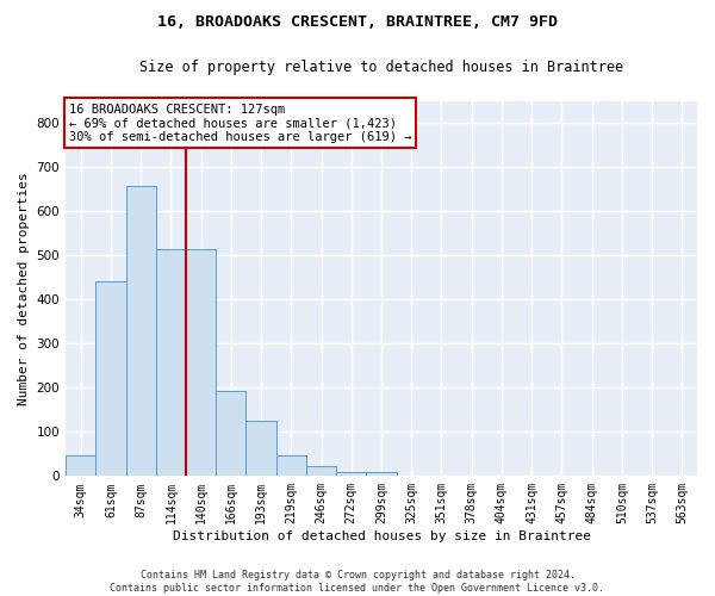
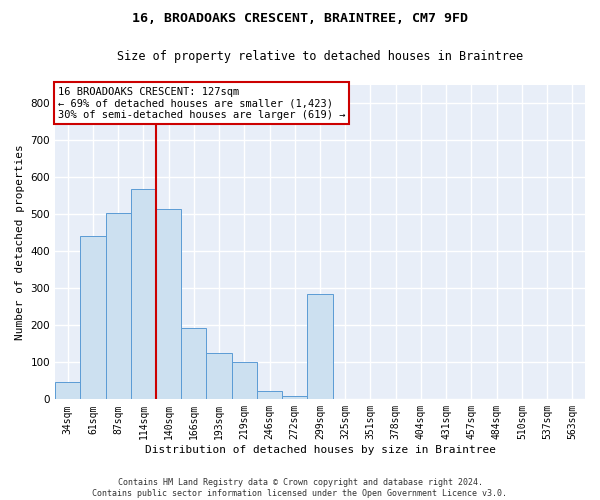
87sqm: 657 -> 505
114sqm: 514 -> 570
219sqm: 47 -> 100
299sqm: 8 -> 285
